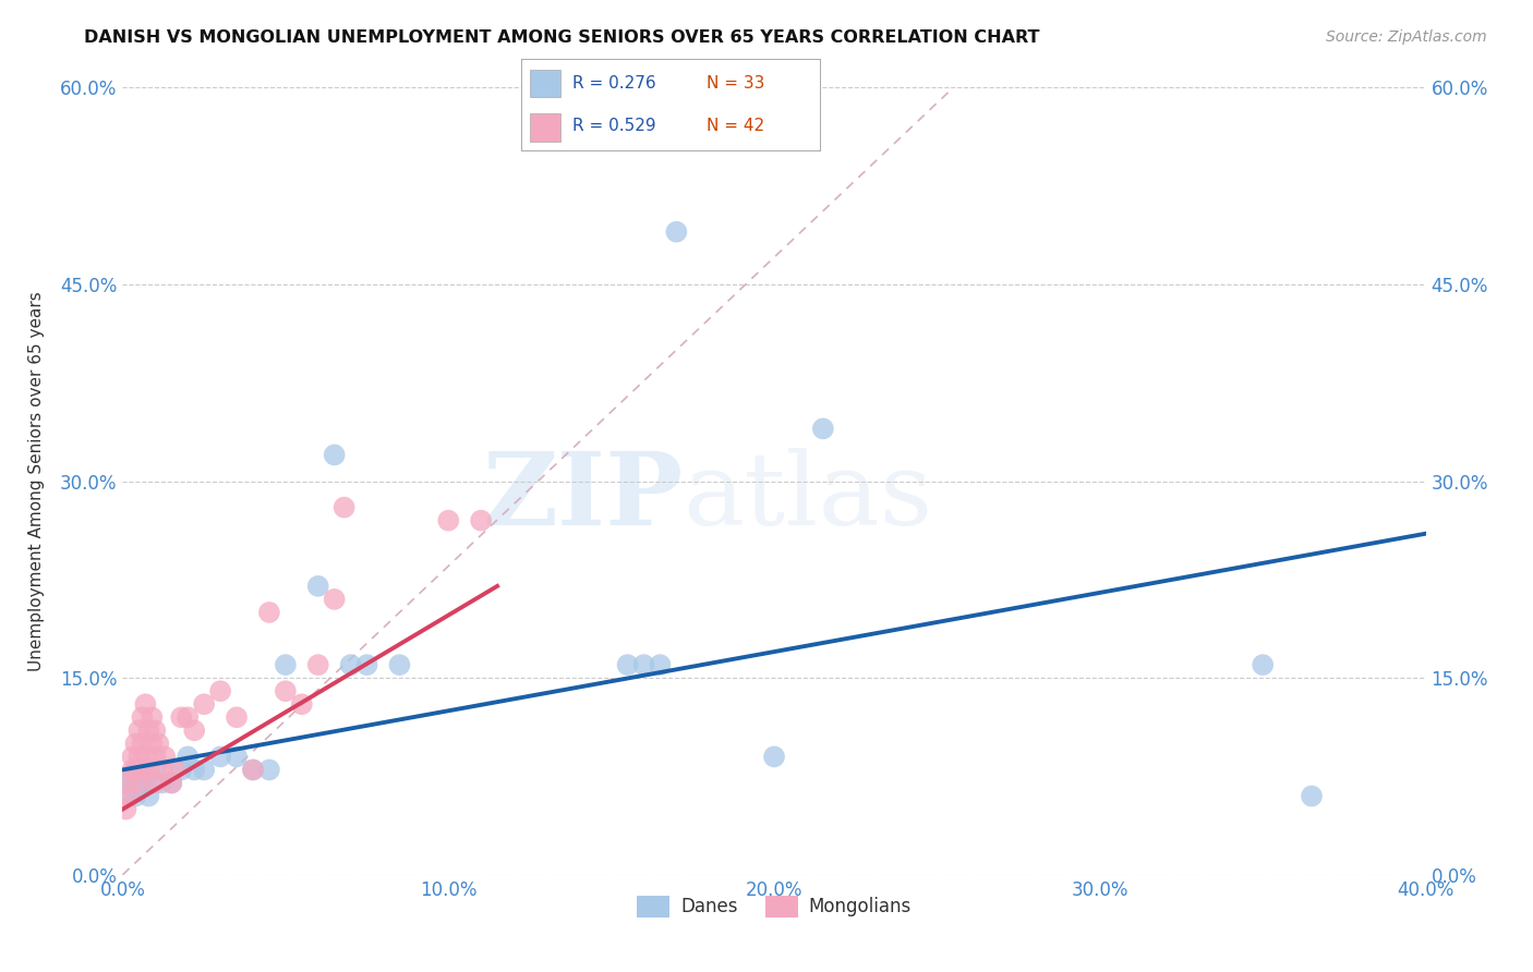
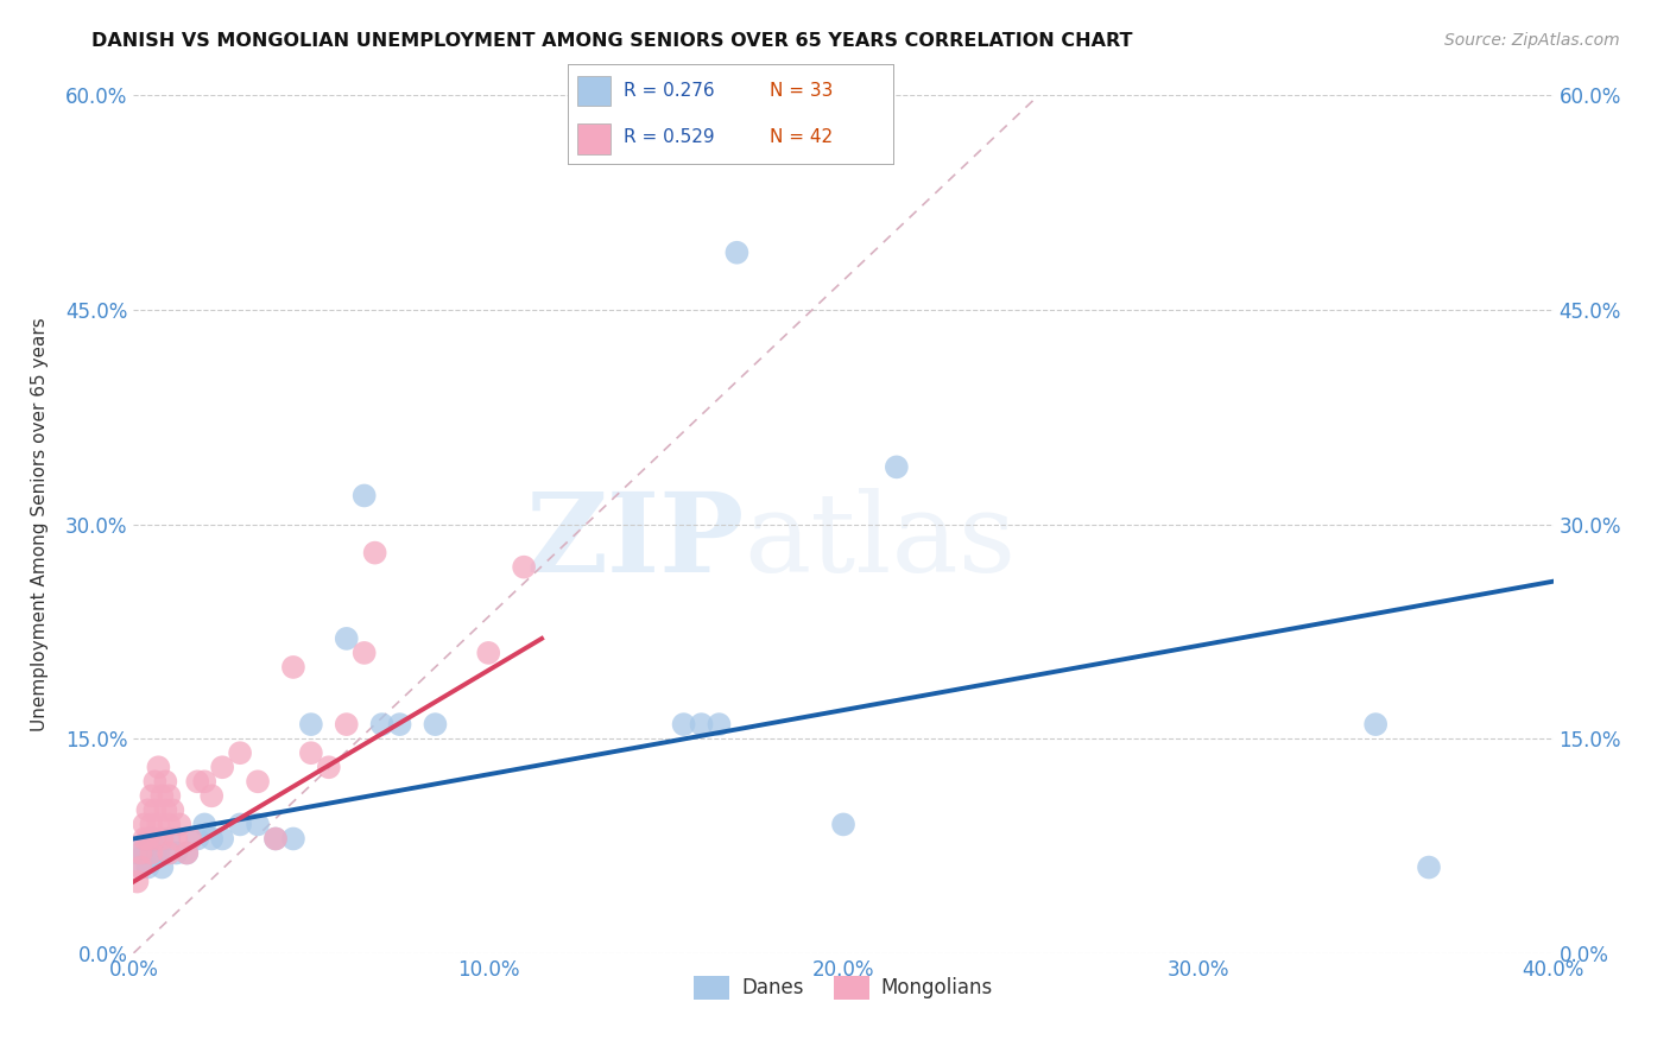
Mongolians/10.0%: 27% -> 21%
